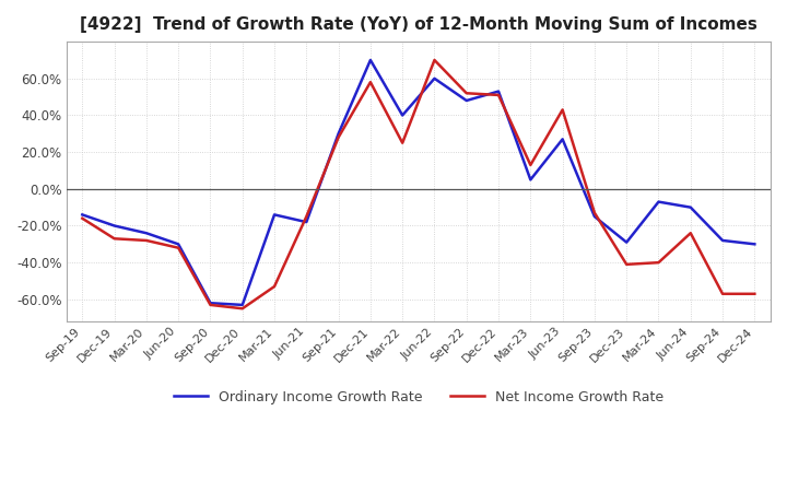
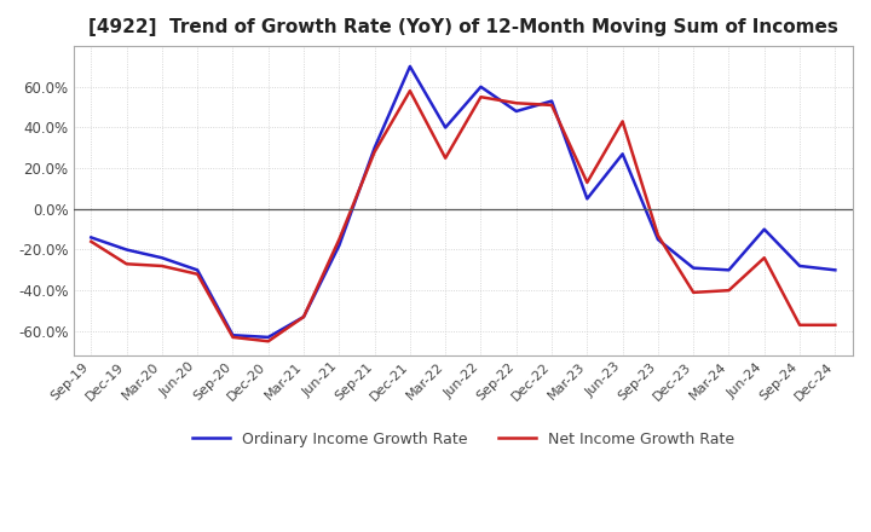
Ordinary Income Growth Rate/Mar-21: -14% -> -53%
Net Income Growth Rate/Jun-22: 70% -> 55%
Ordinary Income Growth Rate/Mar-24: -7% -> -30%
